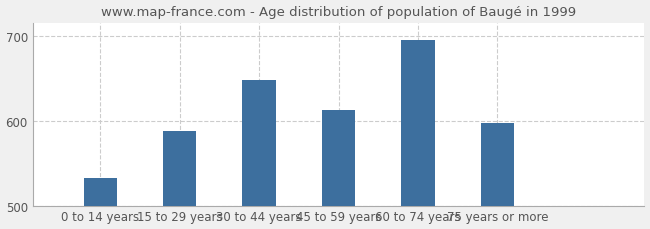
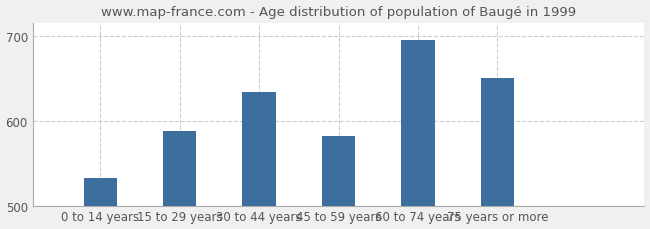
30 to 44 years: 648 -> 634
45 to 59 years: 613 -> 582
75 years or more: 597 -> 650
